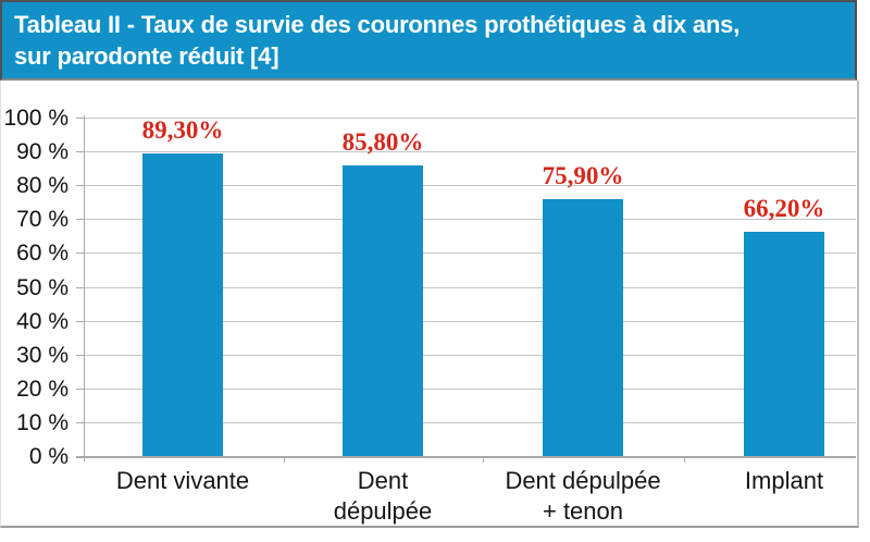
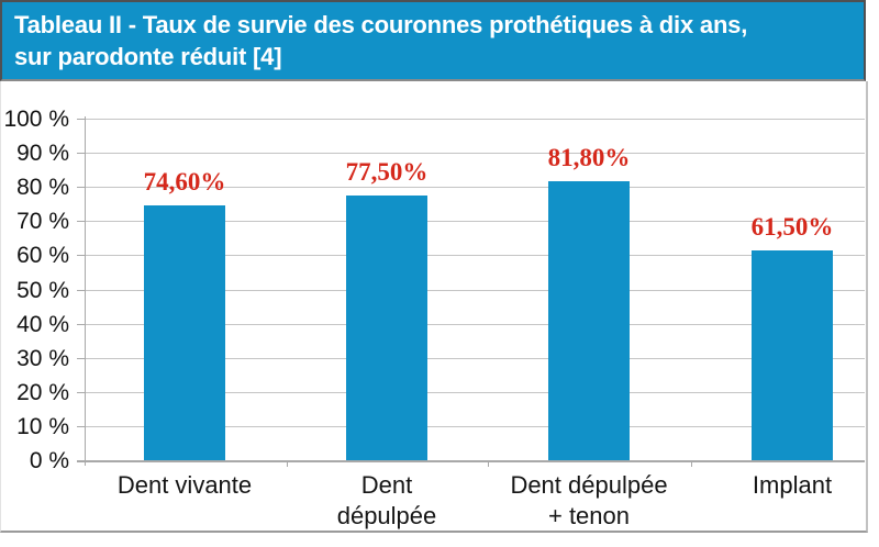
Dent vivante: 89,30% -> 74,60%
Dent dépulpée: 85,80% -> 77,50%
Dent dépulpée + tenon: 75,90% -> 81,80%
Implant: 66,20% -> 61,50%
